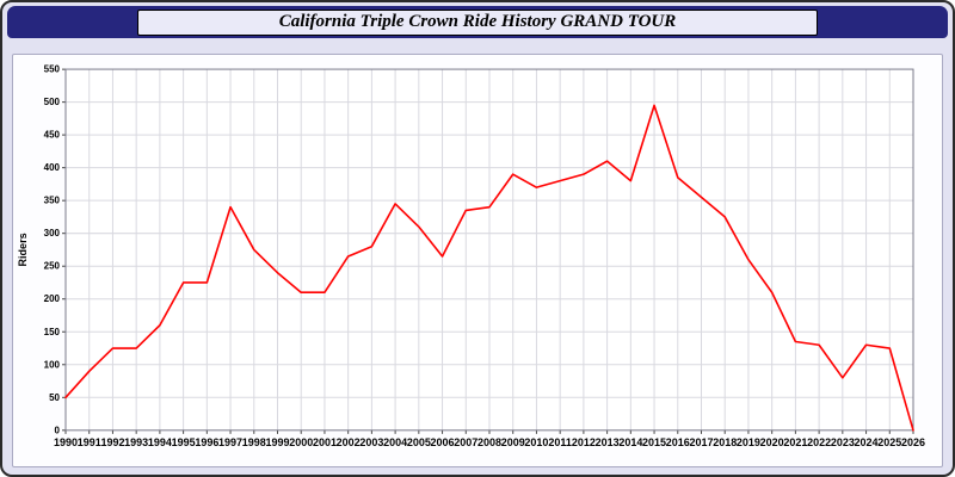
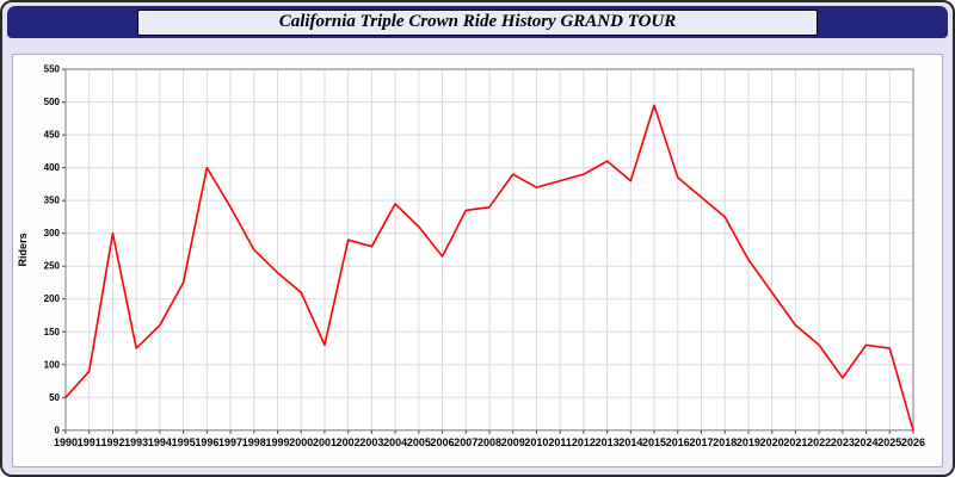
1992: 120 -> 300
1996: 220 -> 400
2001: 210 -> 130
2002: 260 -> 290
2021: 140 -> 160
